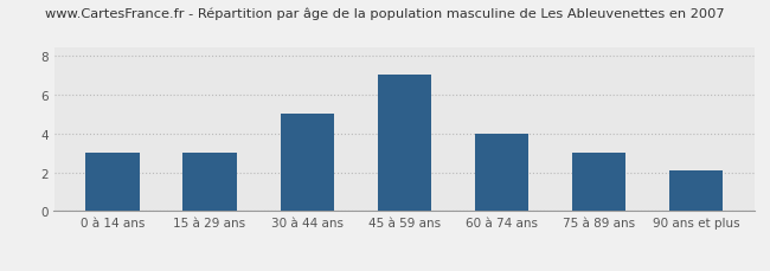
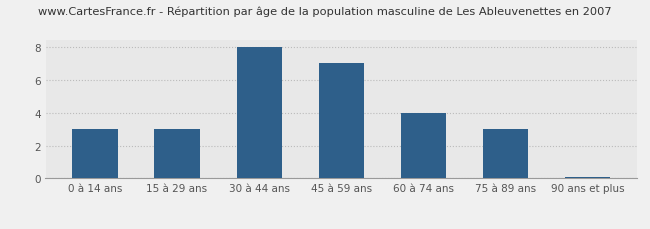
30 à 44 ans: 5.0 -> 8.0
90 ans et plus: 2.1 -> 0.1
